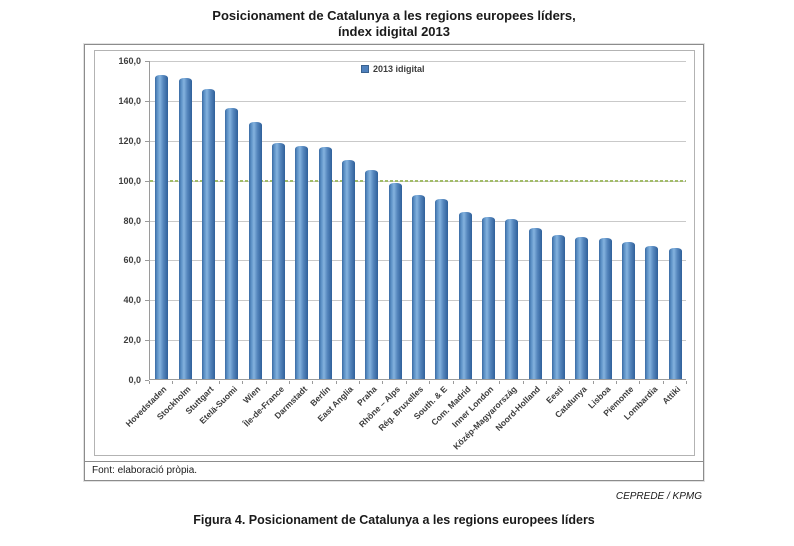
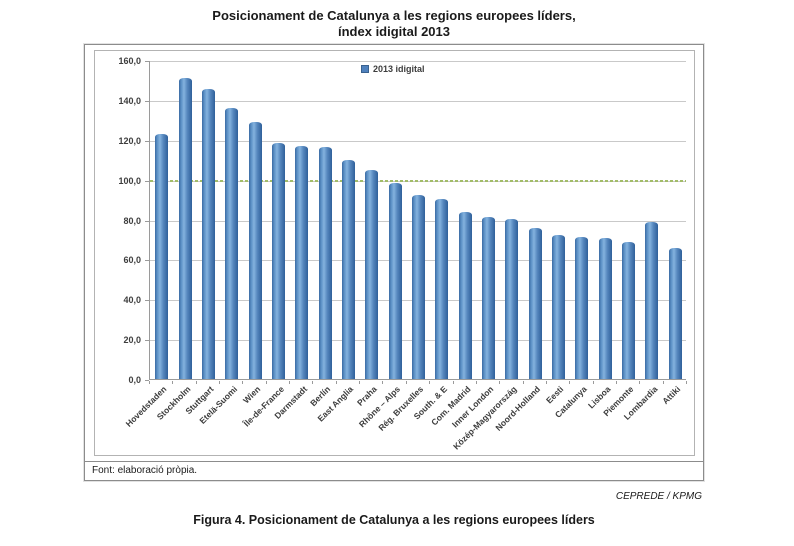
Hovedstaden: 152 -> 123
Lombardia: 66 -> 79
